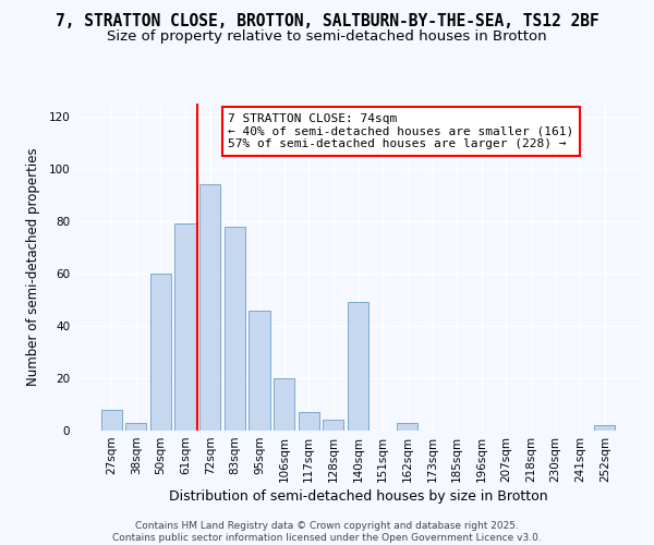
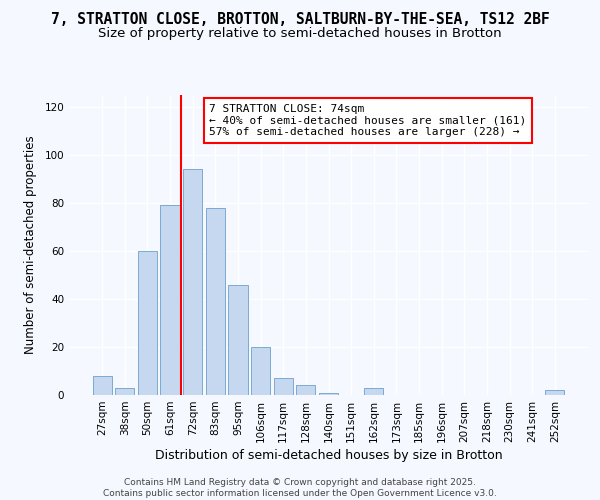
140sqm: 49 -> 1
